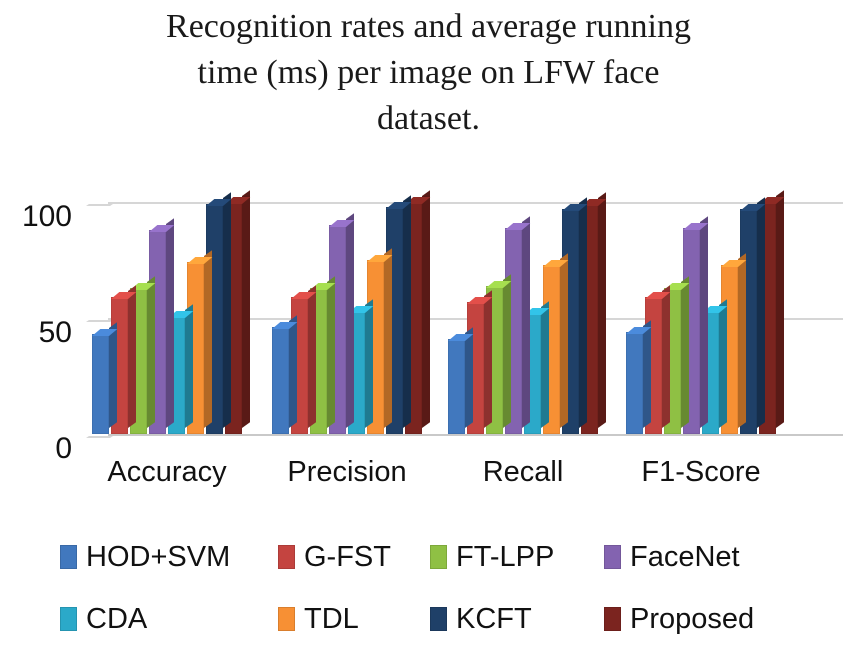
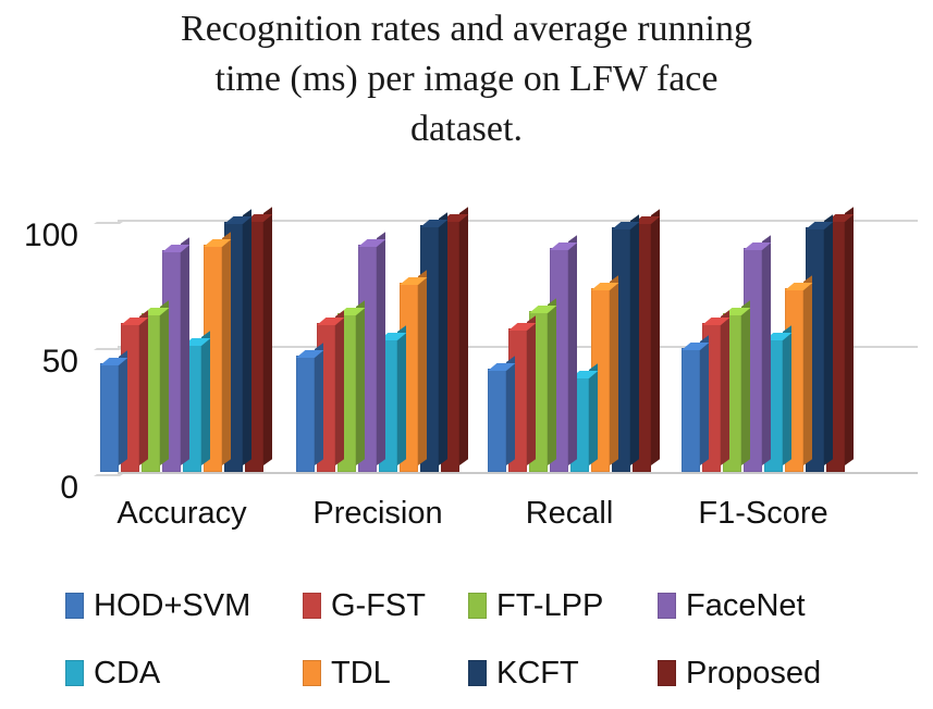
TDL/Accuracy: 74 -> 90
CDA/Recall: 52 -> 38
HOD+SVM/F1-Score: 44 -> 49
